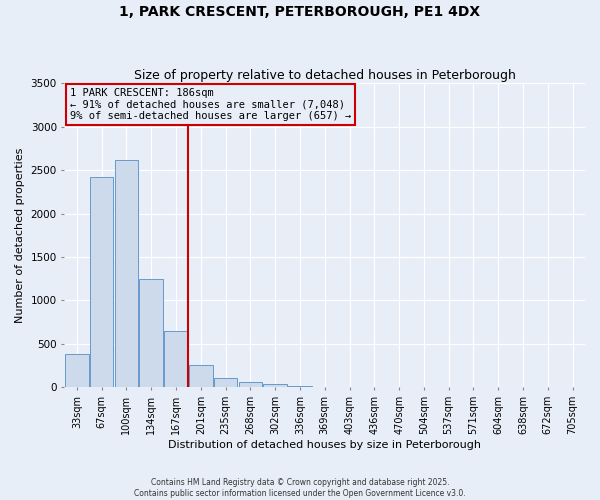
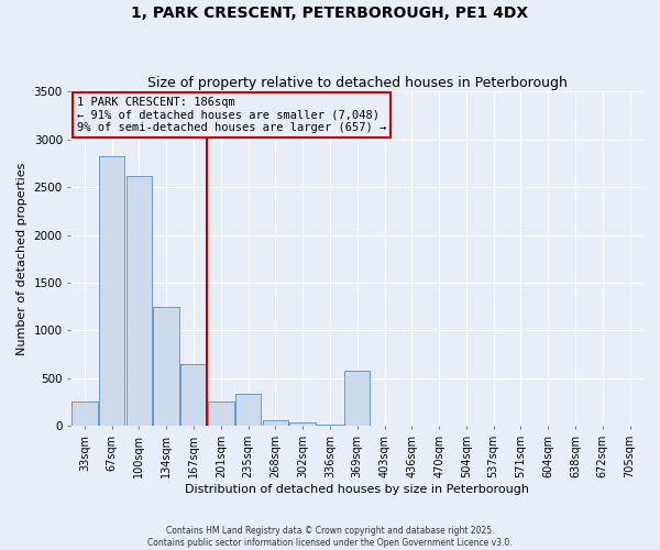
33sqm: 390 -> 260
67sqm: 2420 -> 2820
235sqm: 110 -> 340
369sqm: 10 -> 580
